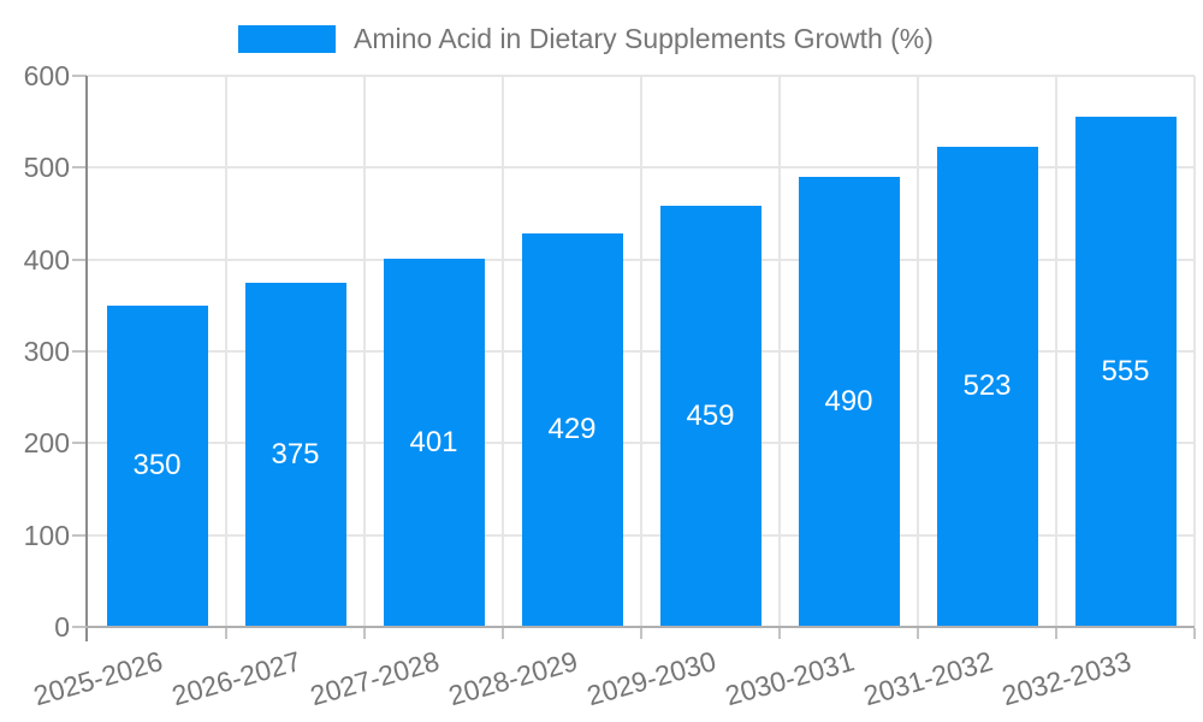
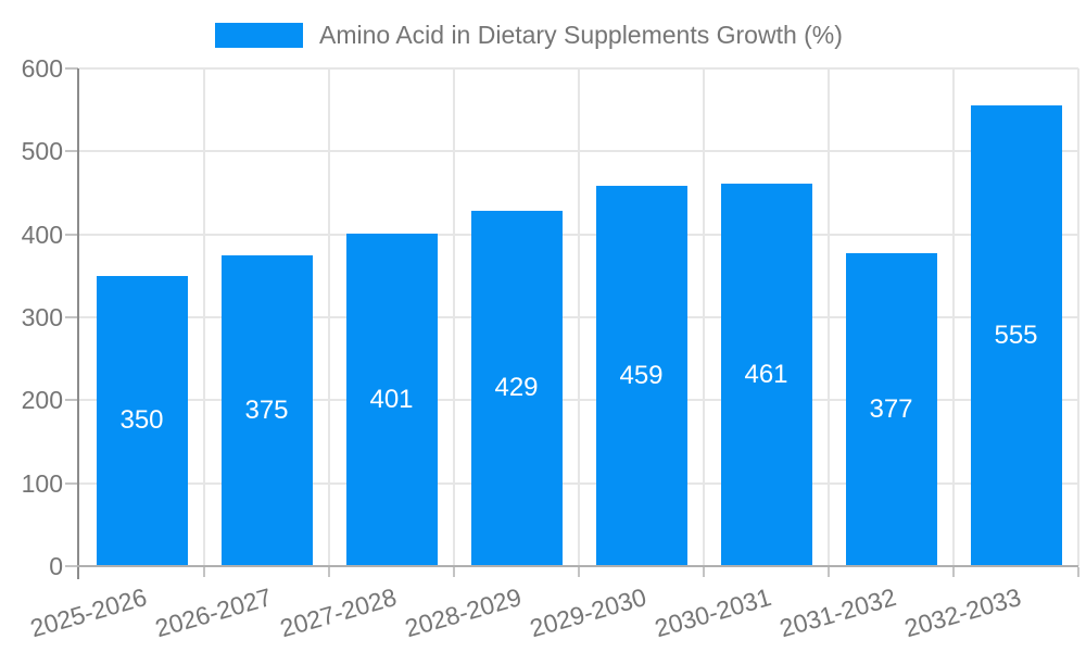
2030-2031: 490 -> 461
2031-2032: 523 -> 377
